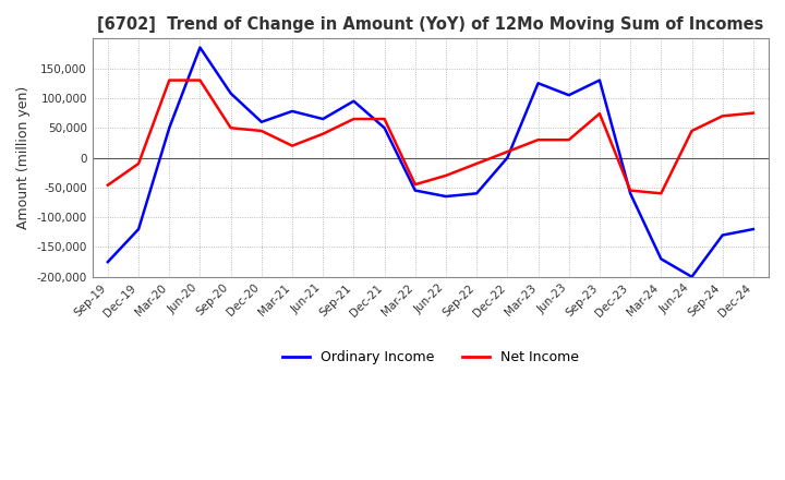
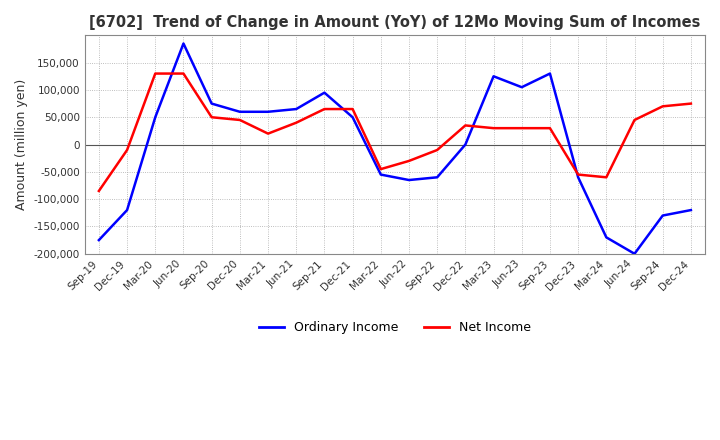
Net Income/Sep-19: -46,000 -> -85,000
Ordinary Income/Sep-20: 108,000 -> 75,000
Ordinary Income/Mar-21: 78,000 -> 60,000
Net Income/Dec-22: 10,000 -> 35,000
Net Income/Sep-23: 74,000 -> 30,000
